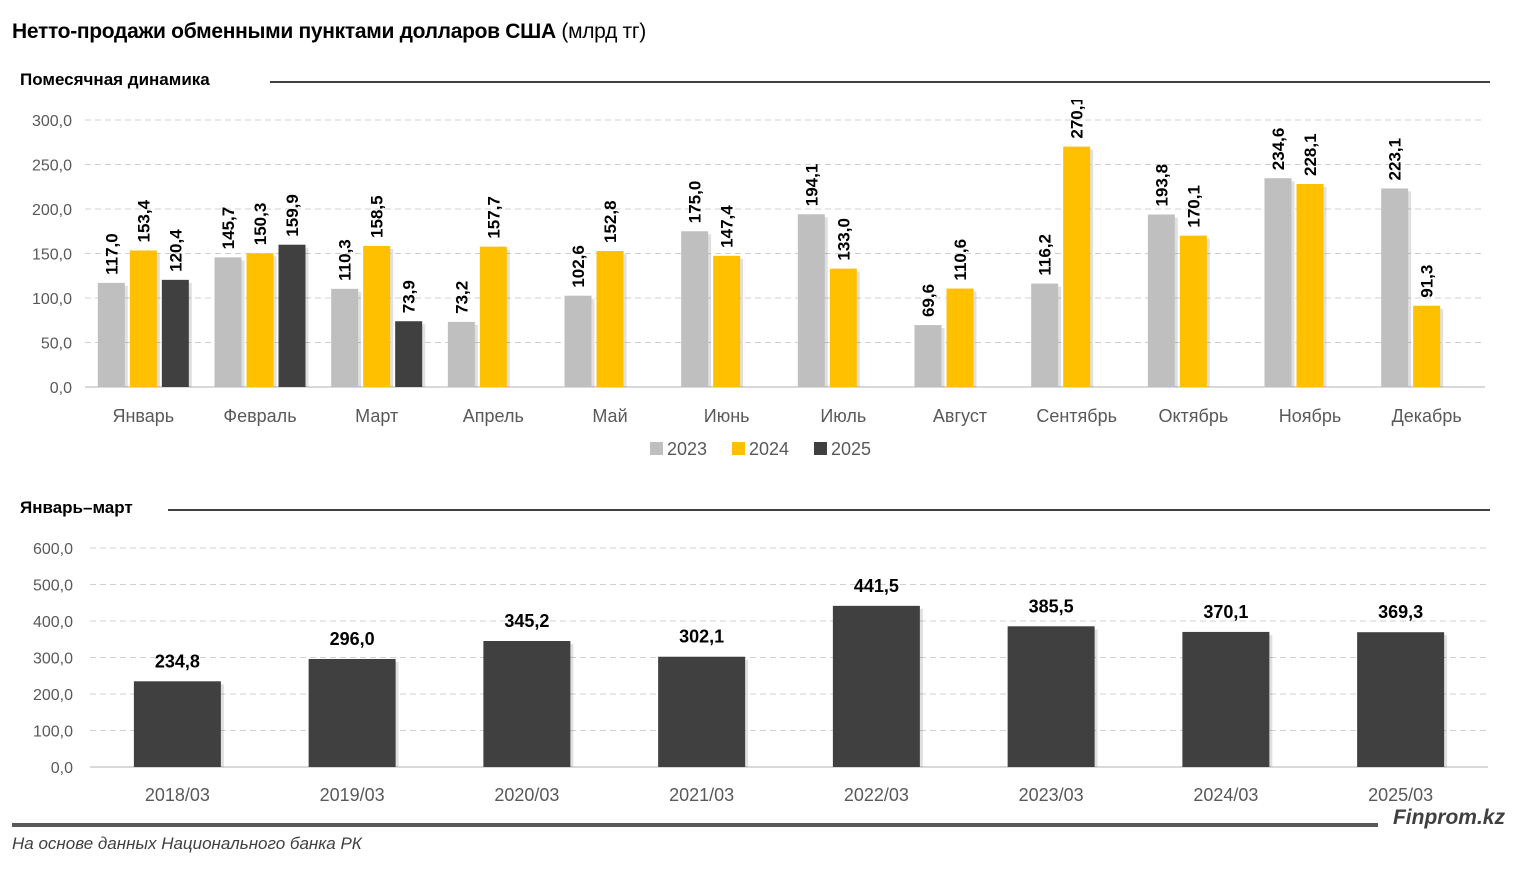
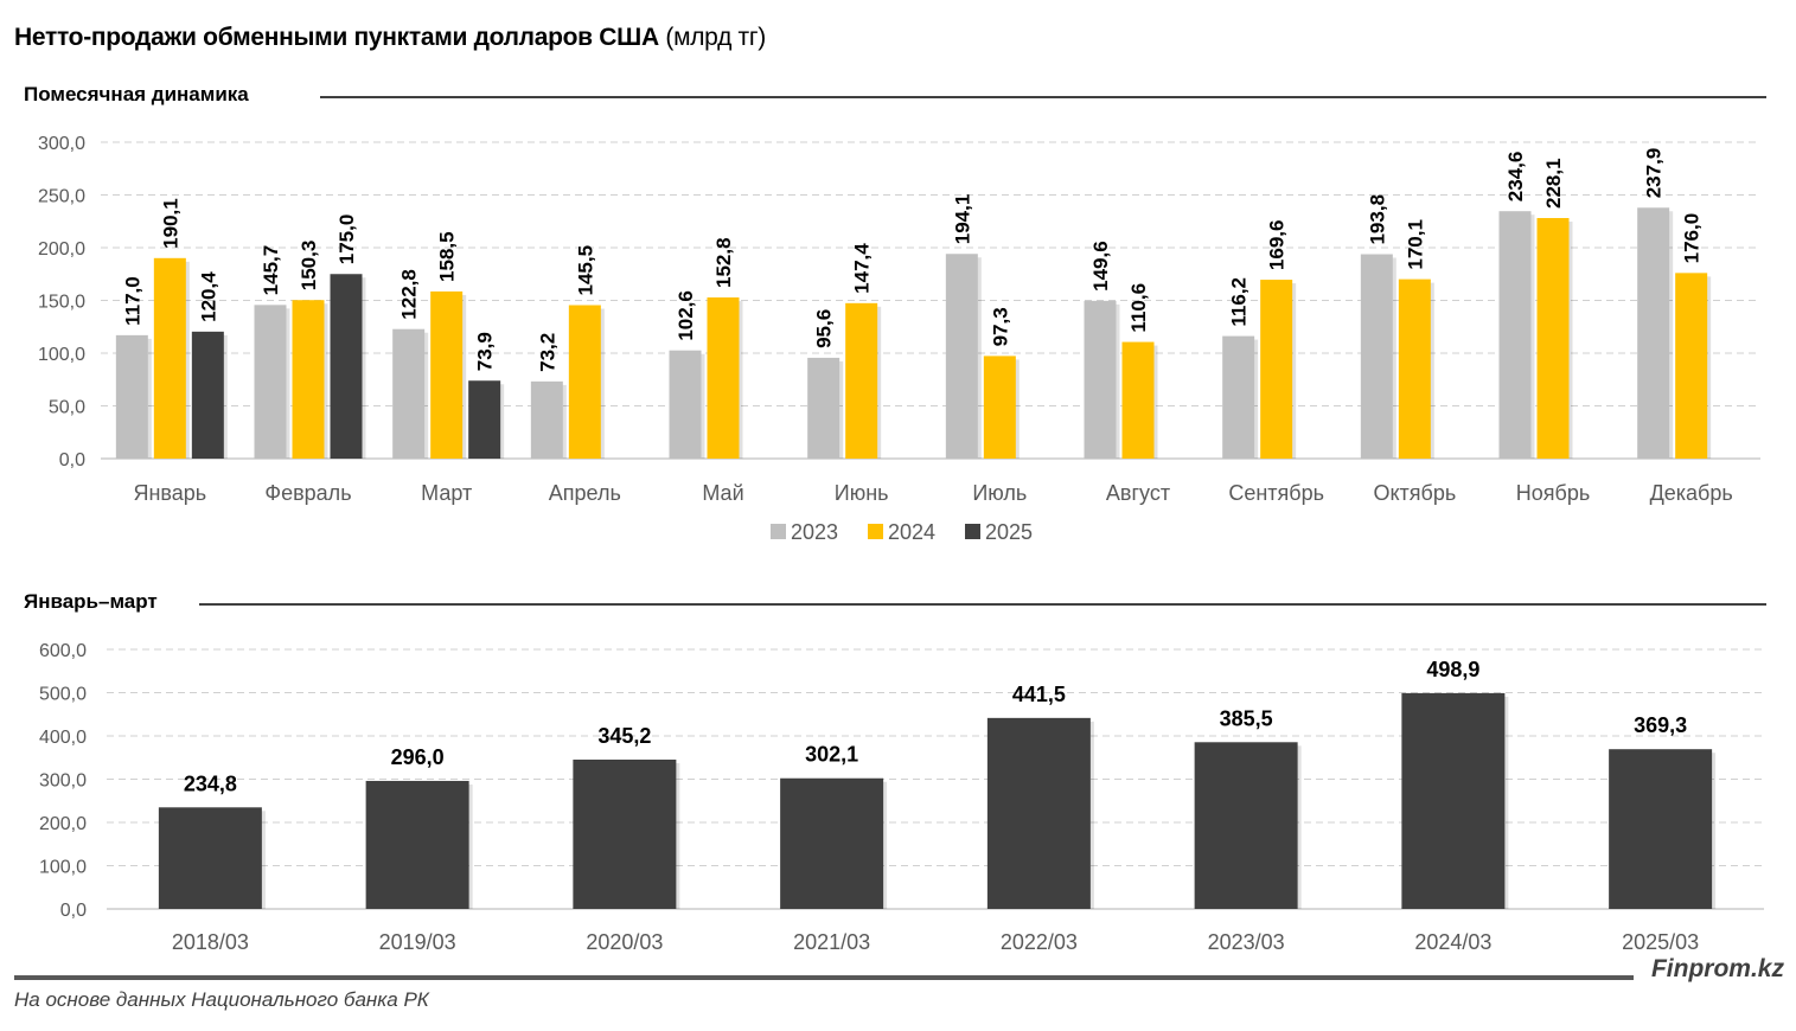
Помесячная динамика/2024/Январь: 153,4 -> 190,1
Помесячная динамика/2025/Февраль: 159,9 -> 175,0
Помесячная динамика/2023/Март: 110,3 -> 122,8
Помесячная динамика/2024/Апрель: 157,7 -> 145,5
Помесячная динамика/2023/Июнь: 175,0 -> 95,6
Помесячная динамика/2024/Июль: 133,0 -> 97,3
Помесячная динамика/2023/Август: 69,6 -> 149,6
Помесячная динамика/2024/Сентябрь: 270,1 -> 169,6
Помесячная динамика/2023/Декабрь: 223,1 -> 237,9
Помесячная динамика/2024/Декабрь: 91,3 -> 176,0
Январь–март/2024/03: 370,1 -> 498,9
